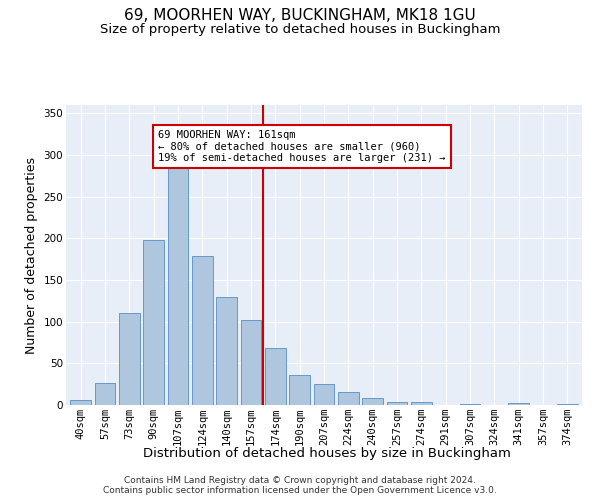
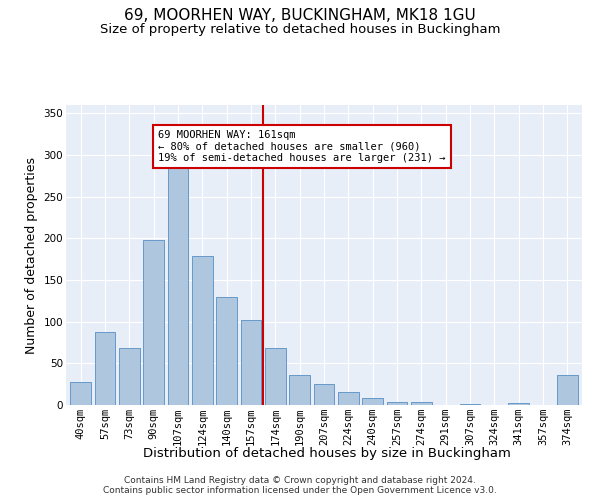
40sqm: 6 -> 28
57sqm: 27 -> 88
73sqm: 110 -> 68
374sqm: 1 -> 36
